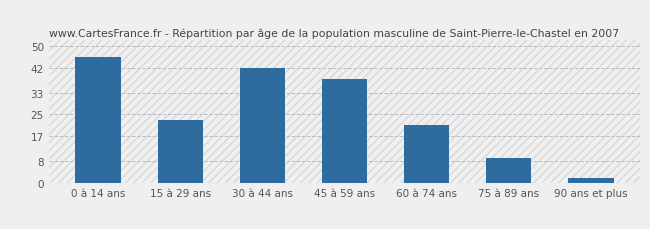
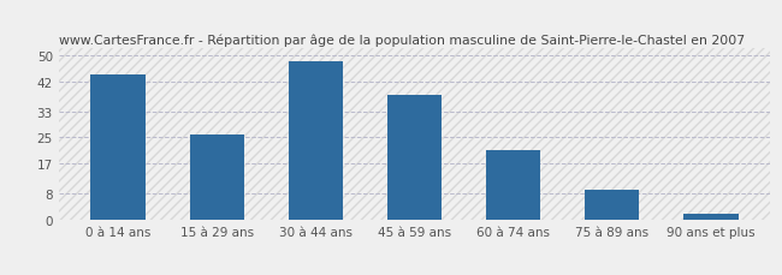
0 à 14 ans: 46 -> 44
15 à 29 ans: 23 -> 26
30 à 44 ans: 42 -> 48
